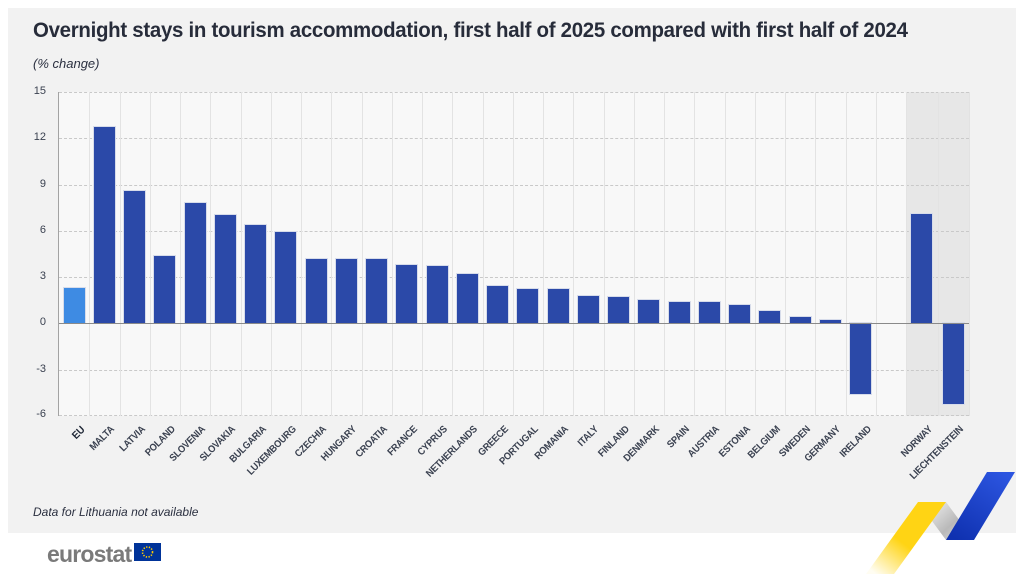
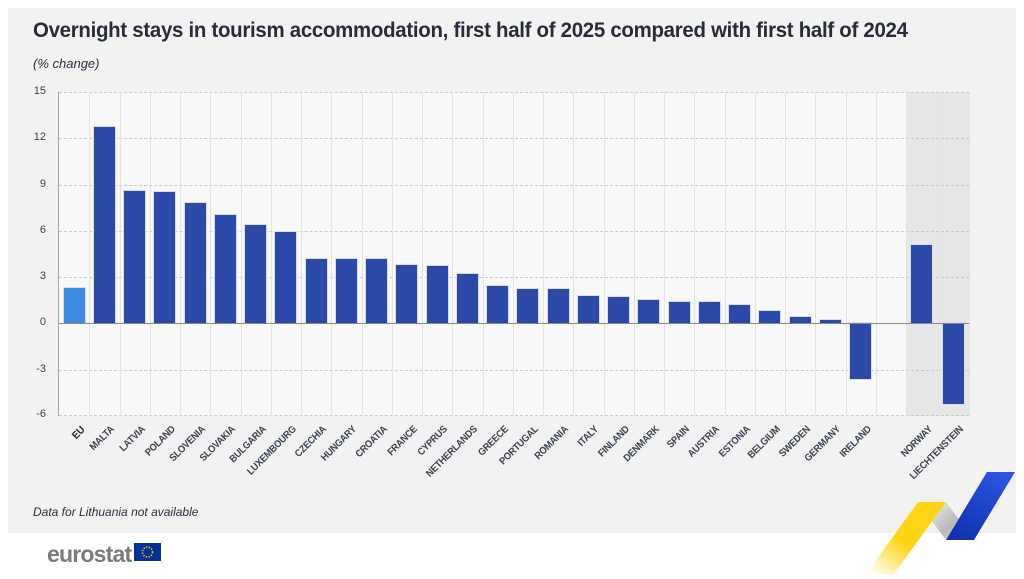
POLAND: 4.4 -> 8.5
IRELAND: -4.6 -> -3.6
NORWAY: 7.1 -> 5.1
